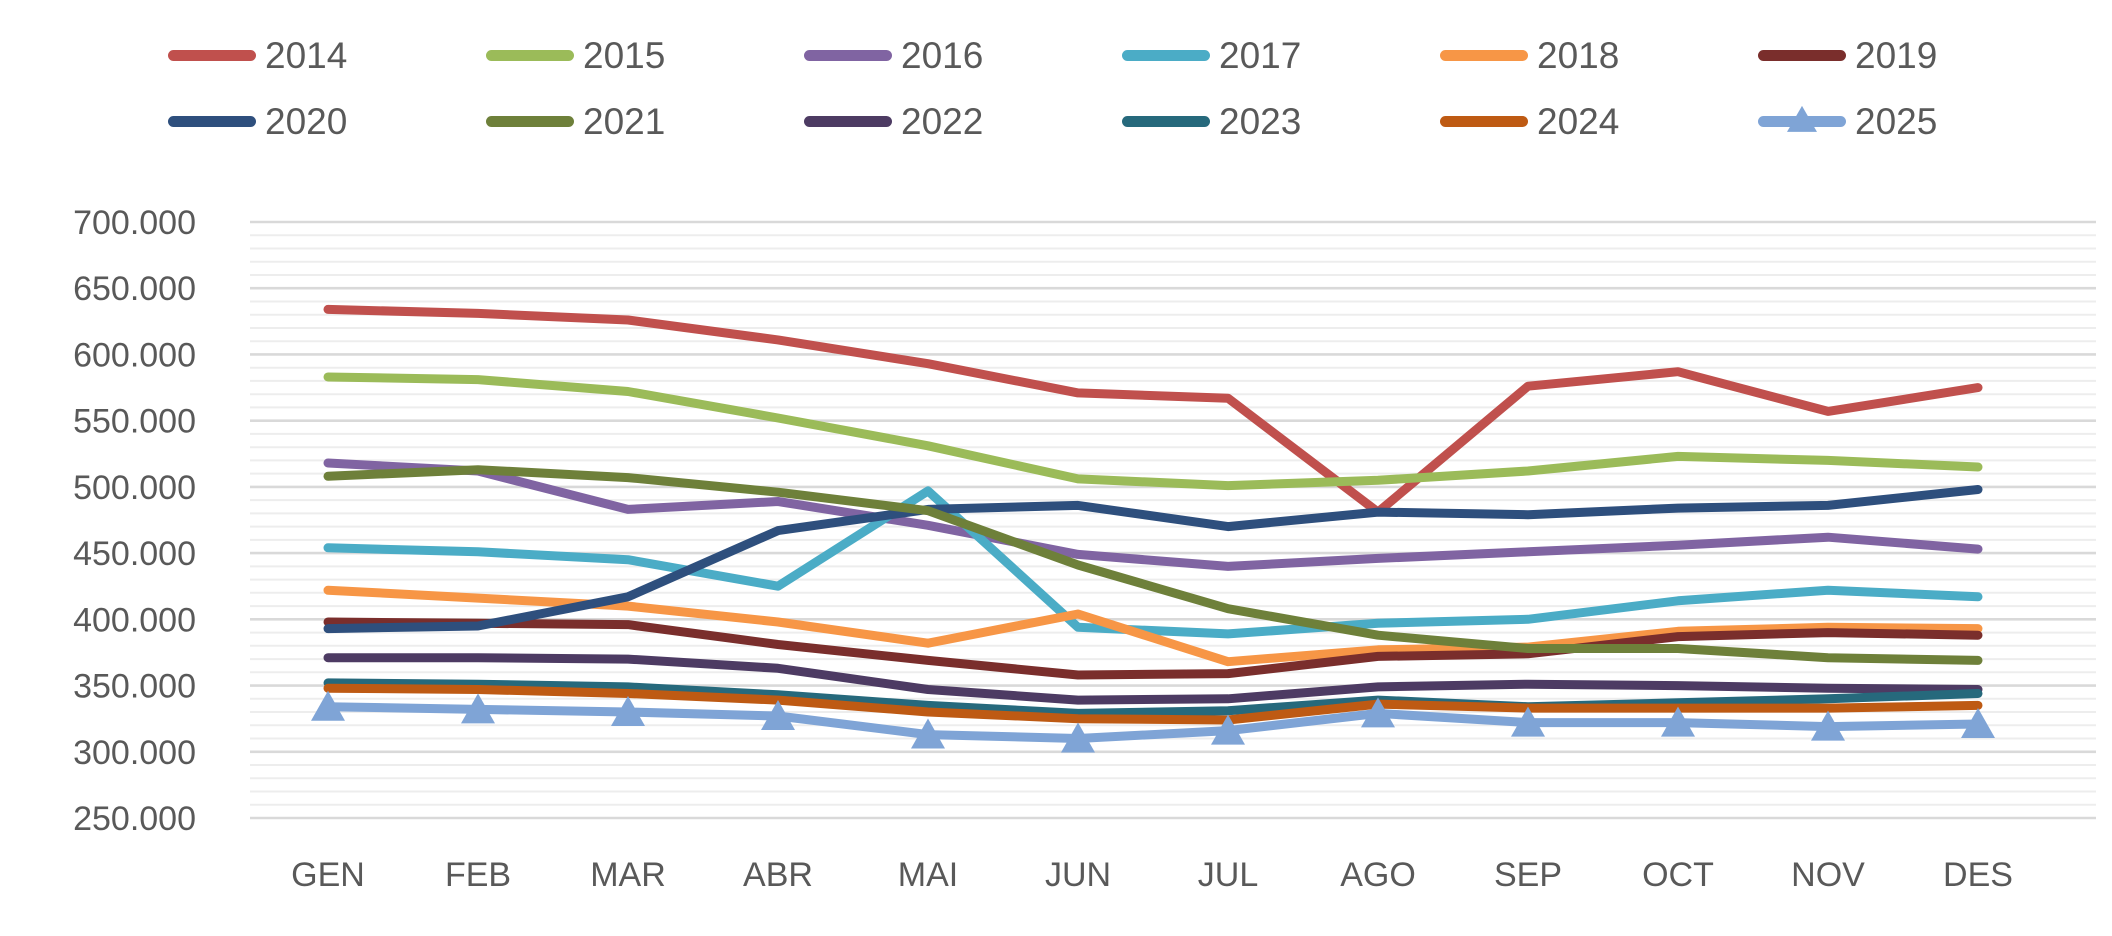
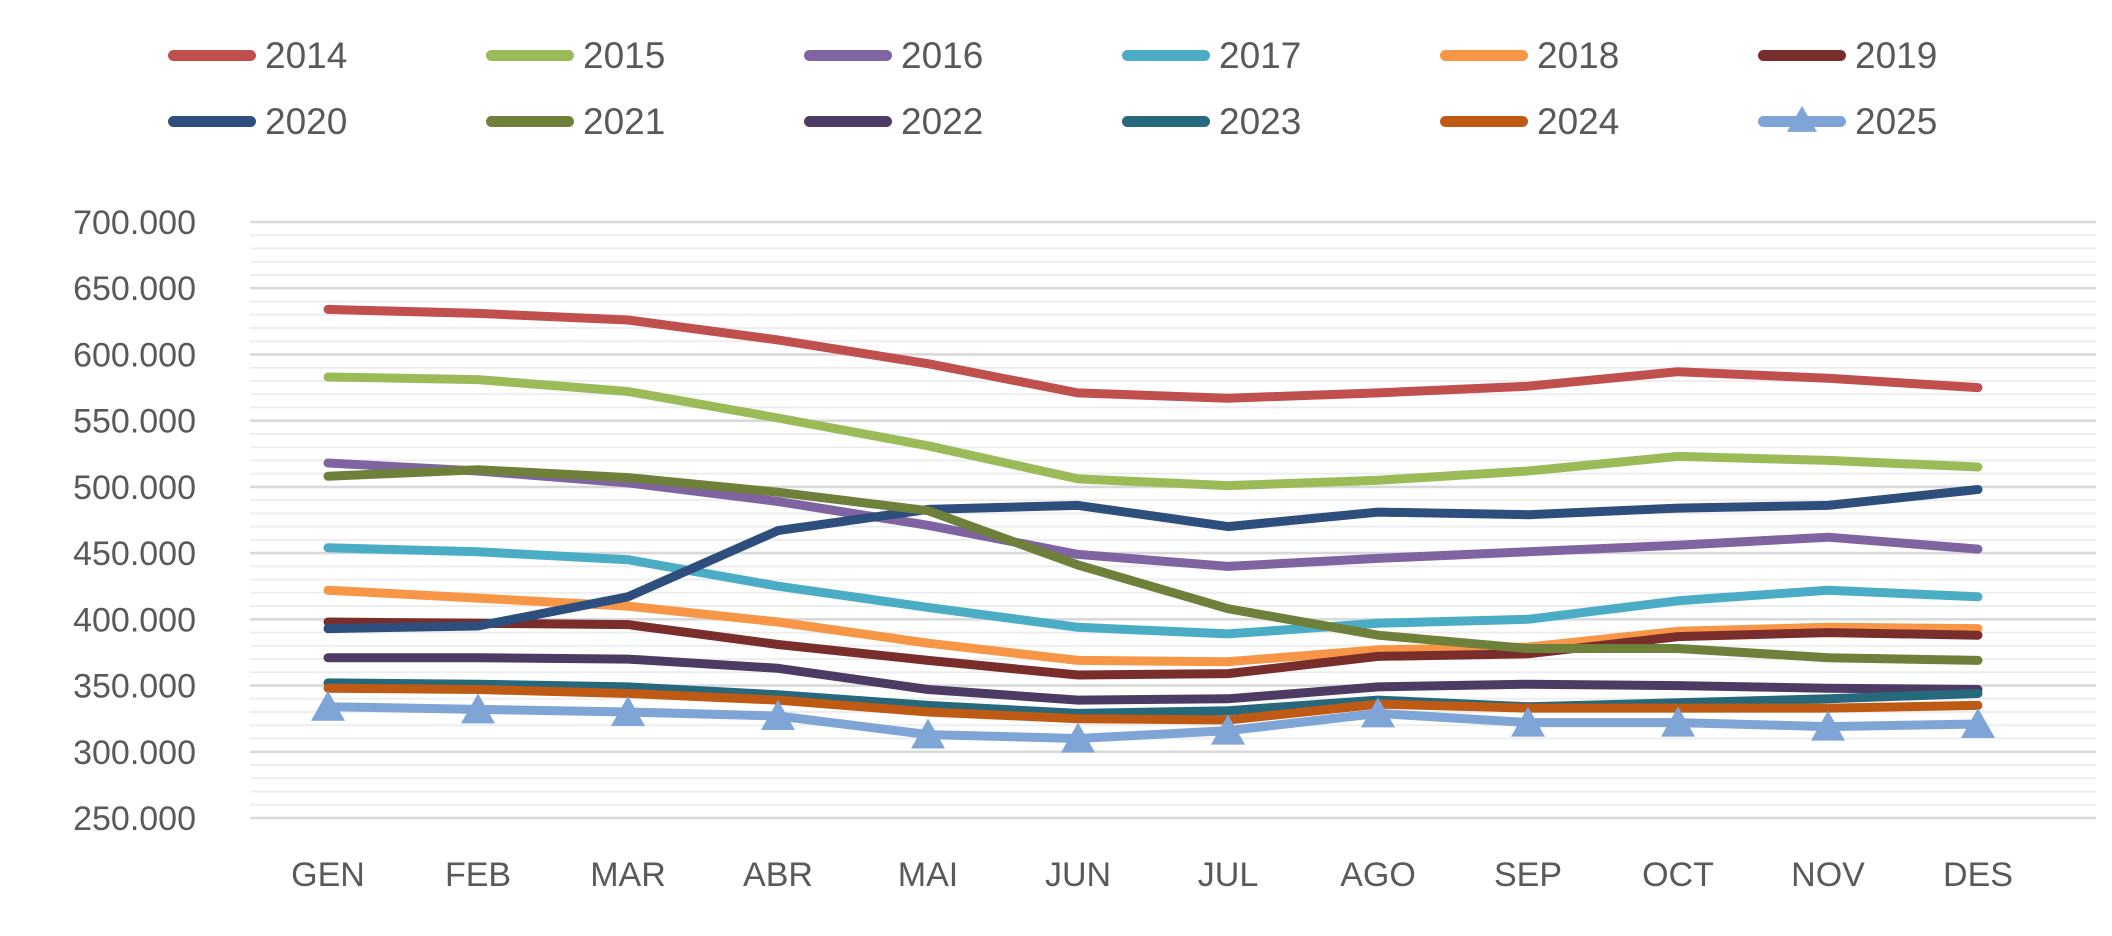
2016/MAR: 483000 -> 503000
2017/MAI: 497000 -> 409000
2018/JUN: 404000 -> 369000
2014/AGO: 481000 -> 571000
2014/NOV: 557000 -> 582000
